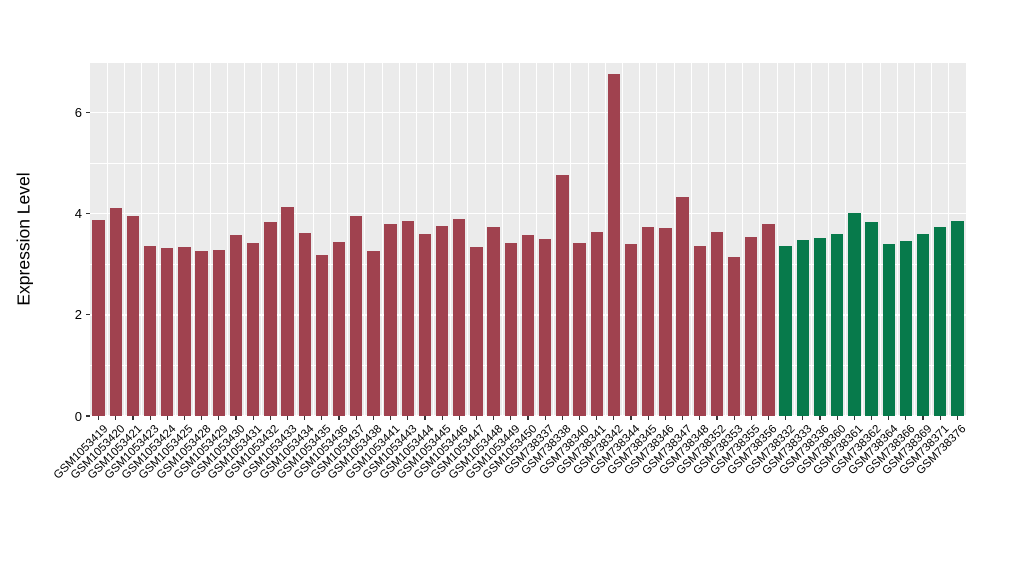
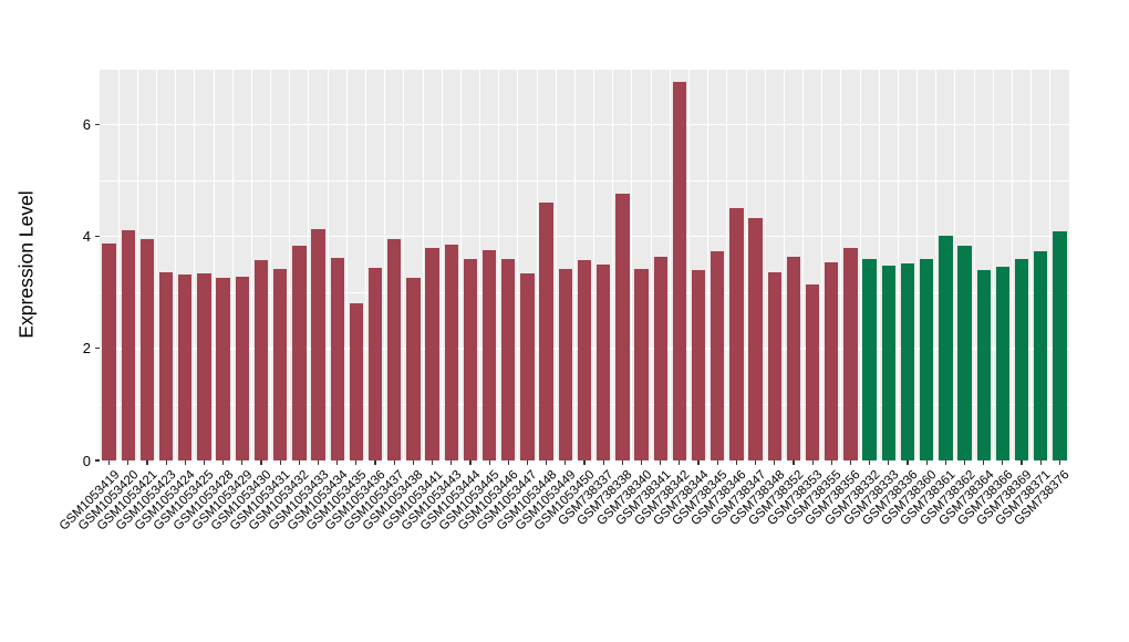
GSM1053435: 3.2 -> 2.8
GSM1053446: 3.9 -> 3.6
GSM1053448: 3.7 -> 4.6
GSM738346: 3.7 -> 4.5
GSM738332: 3.4 -> 3.6
GSM738376: 3.9 -> 4.1
